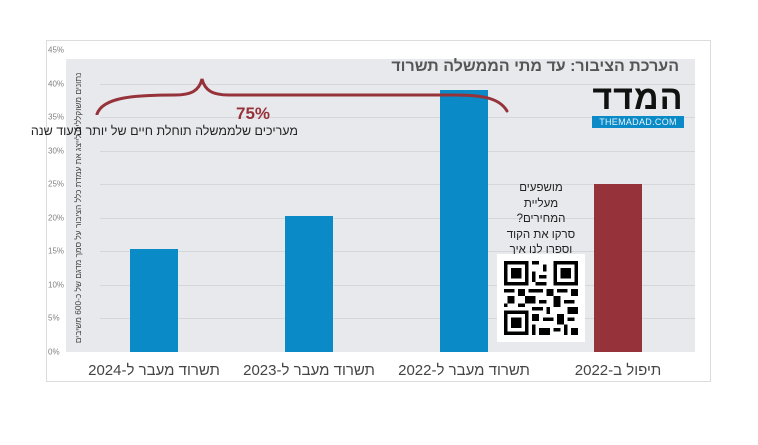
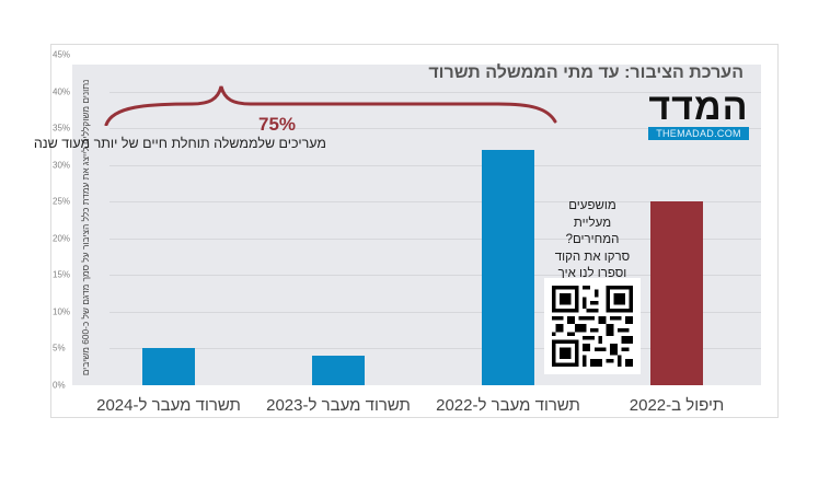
תשרוד מעבר ל-2024: 15% -> 5%
תשרוד מעבר ל-2023: 20% -> 4%
תשרוד מעבר ל-2022: 39% -> 32%
